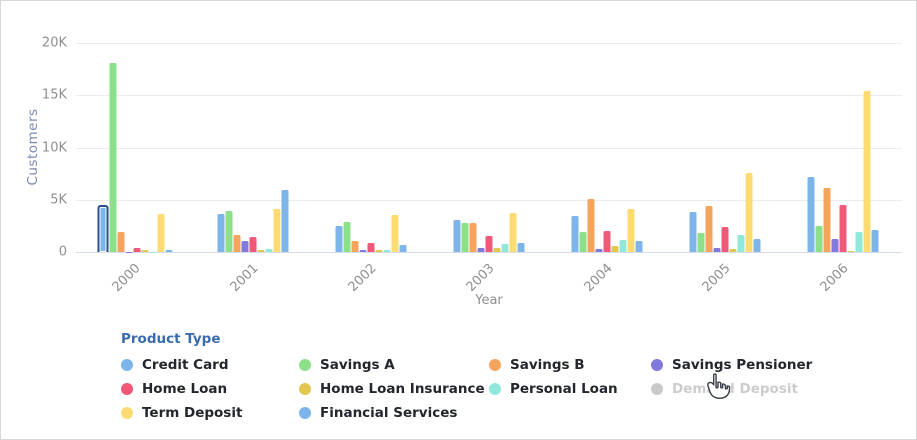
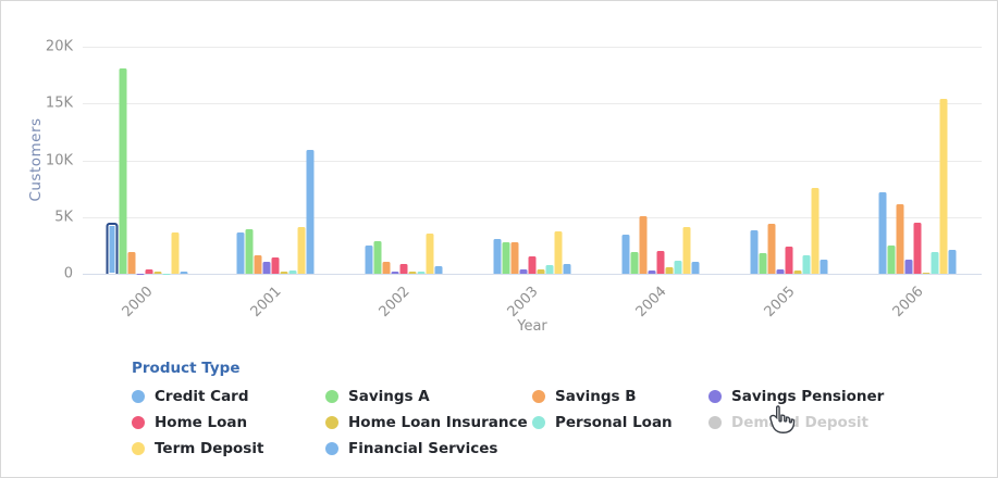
Financial Services/2001: 6.0K -> 10.9K
